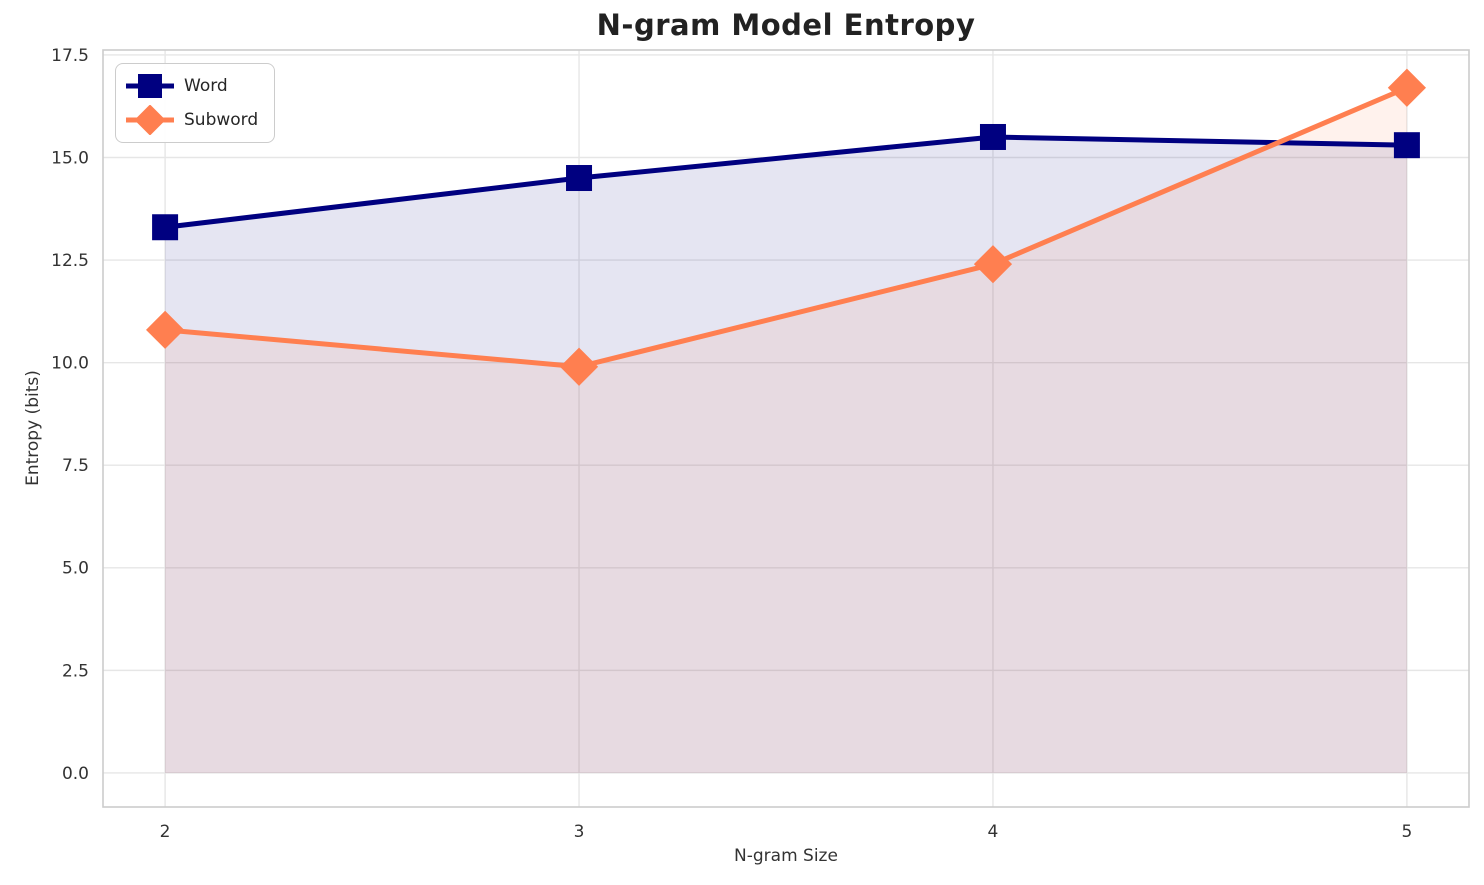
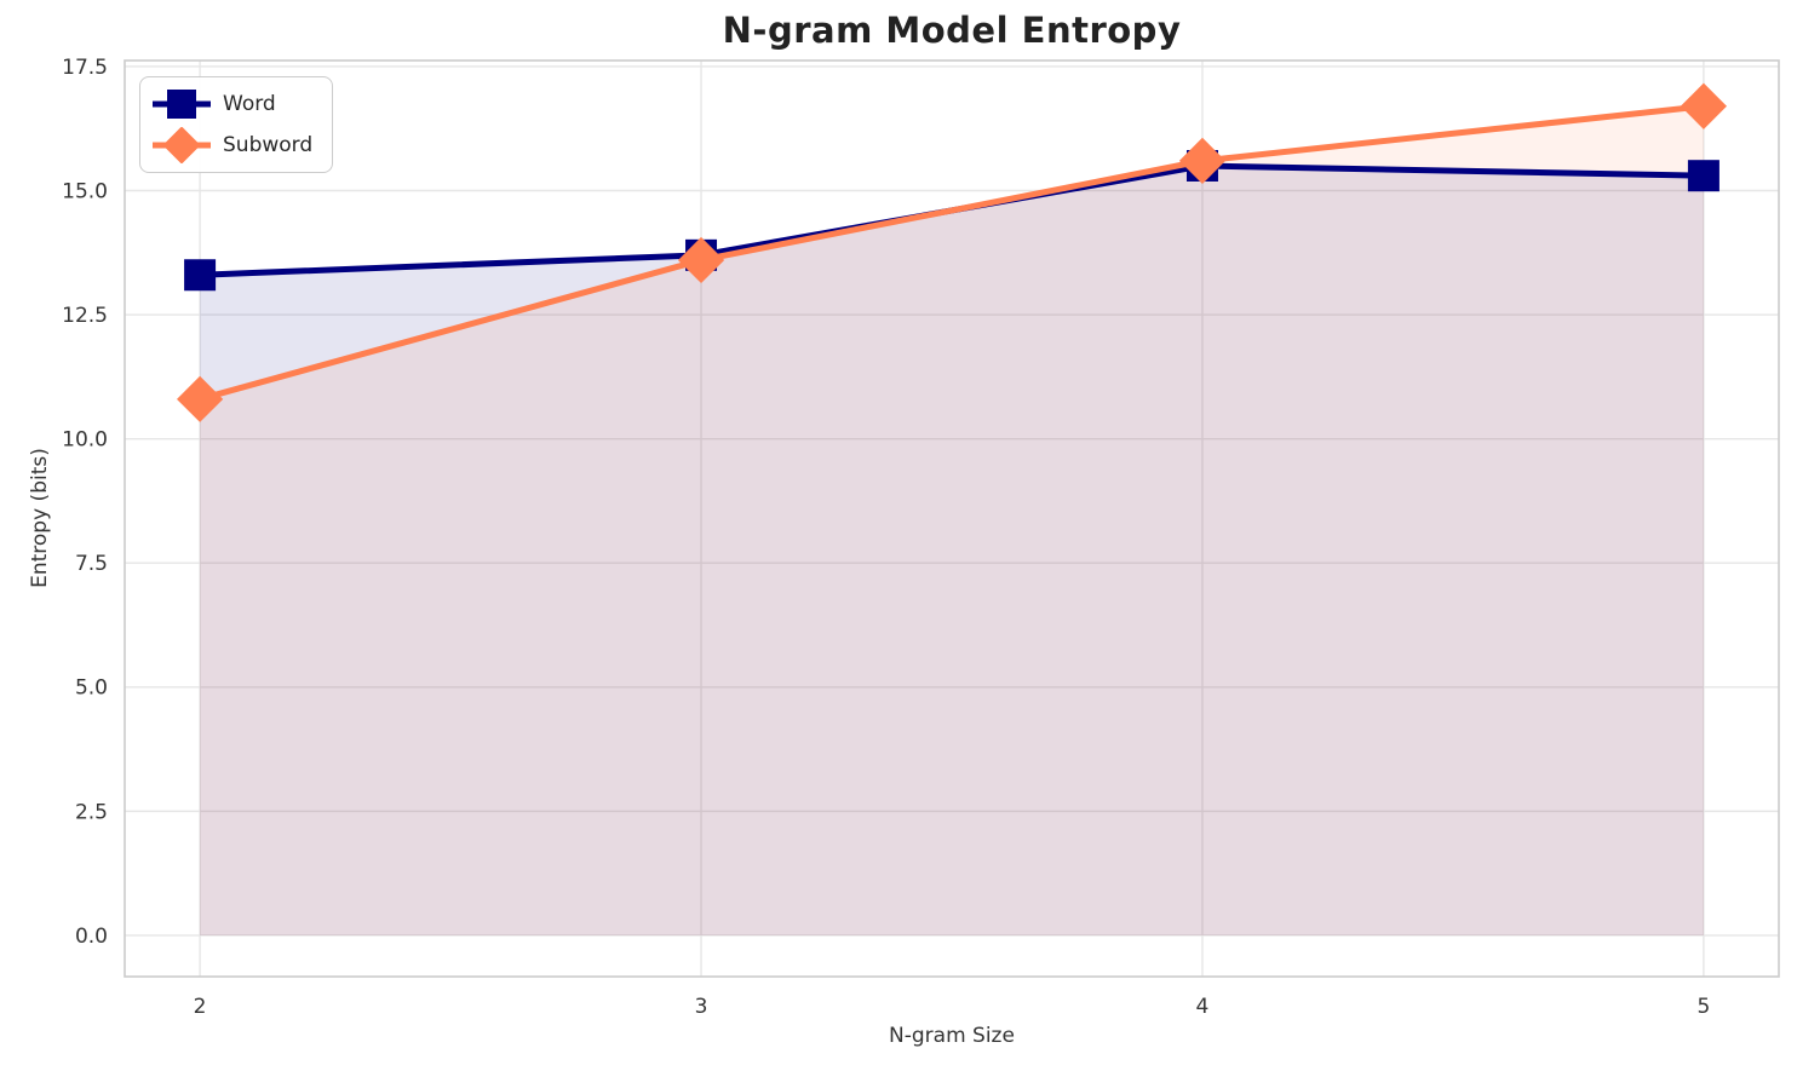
Word/3: 14.5 -> 13.7
Subword/3: 9.9 -> 13.6
Subword/4: 12.4 -> 15.6
